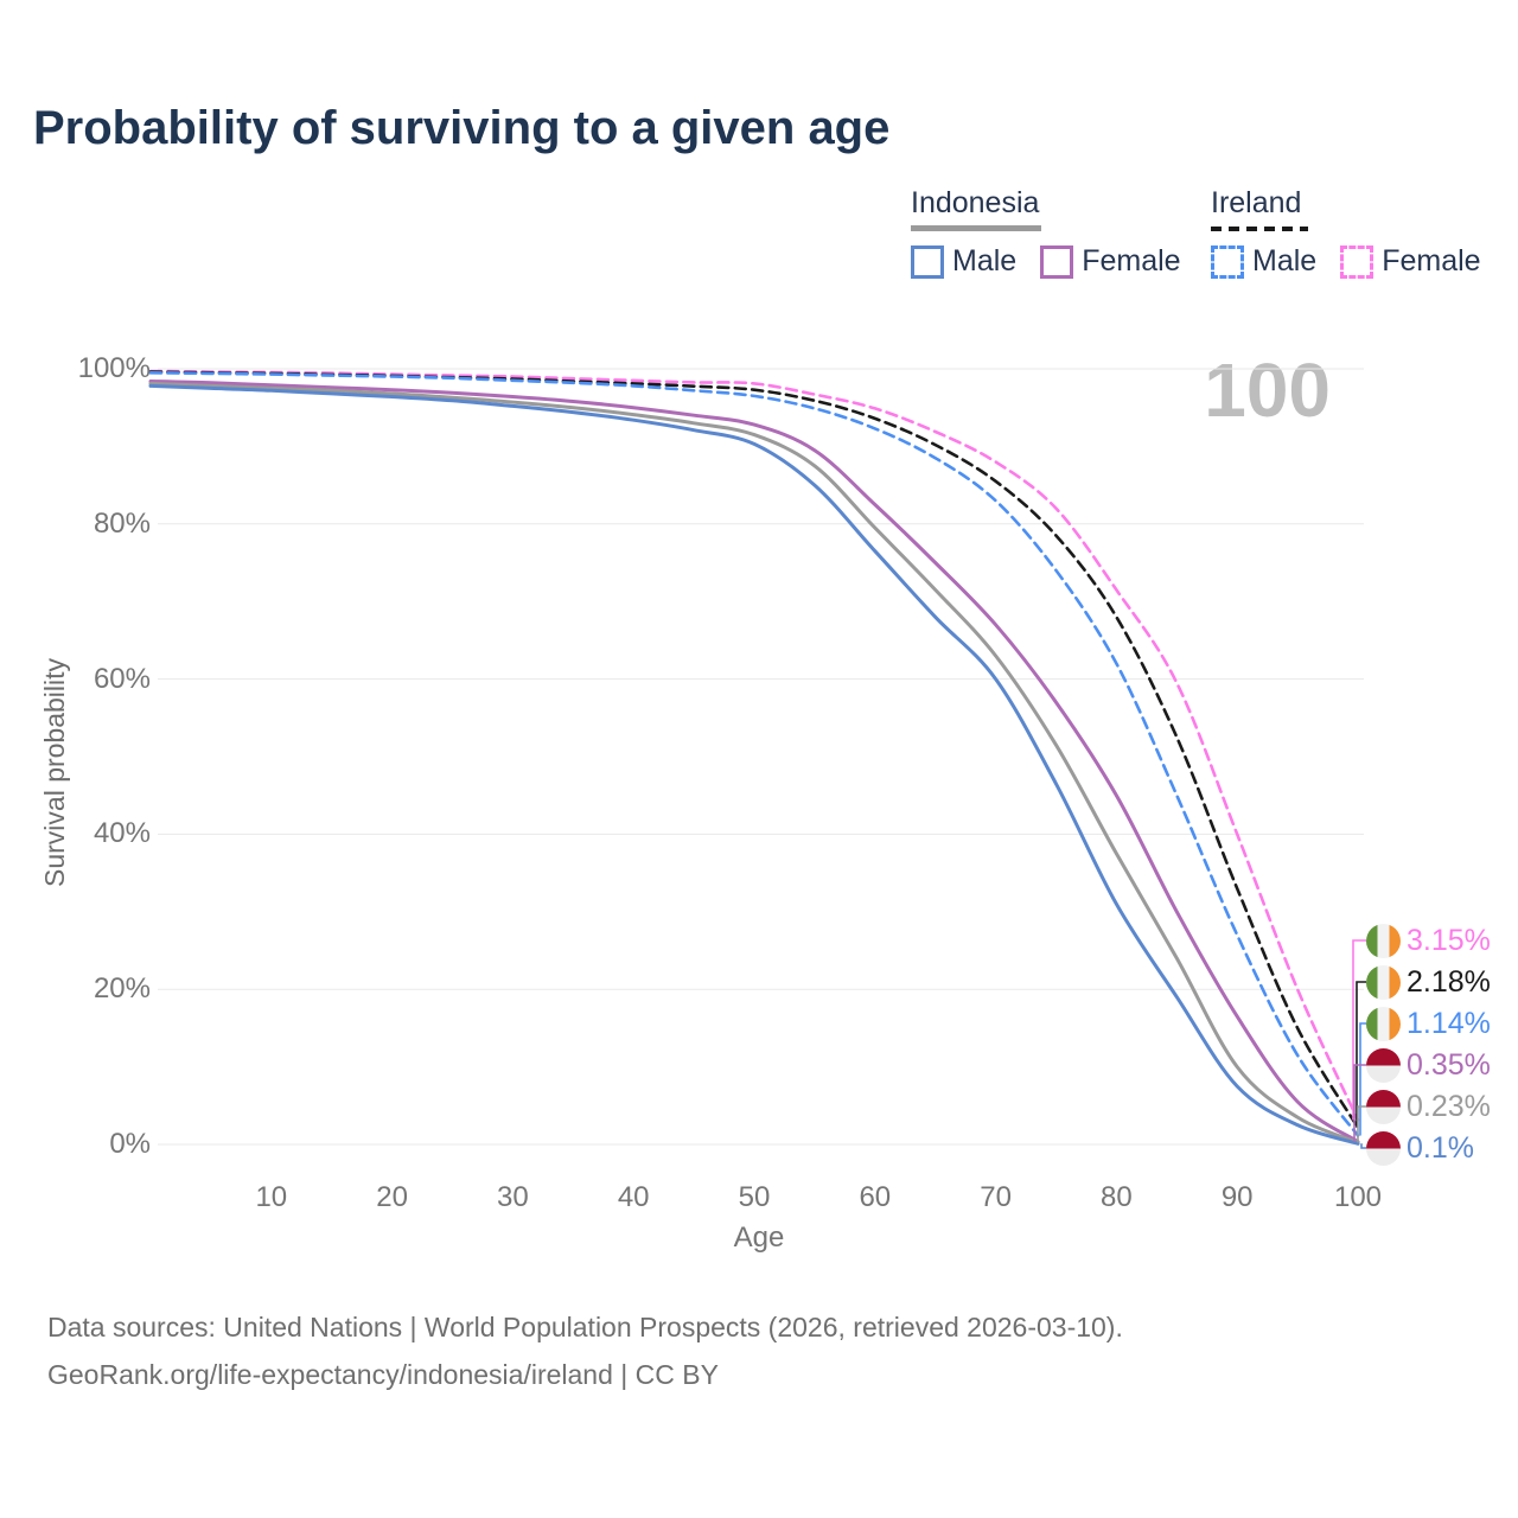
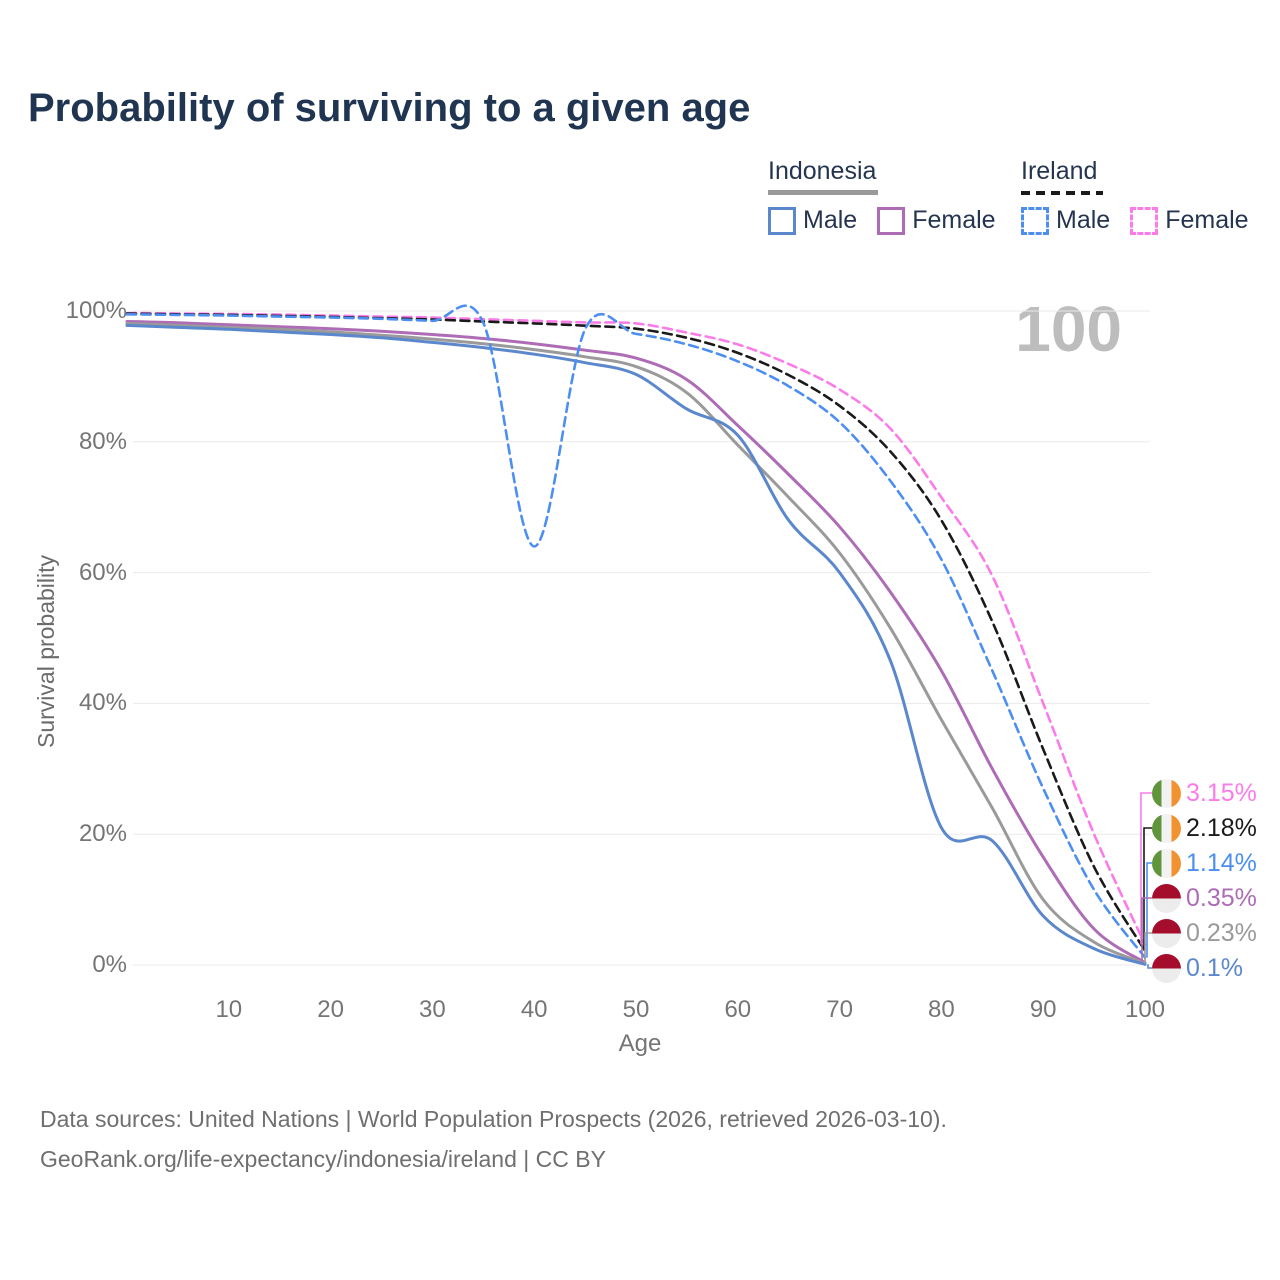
Ireland Male/40: 98% -> 64%
Indonesia Male/60: 76% -> 81%
Indonesia Male/80: 31% -> 21%
